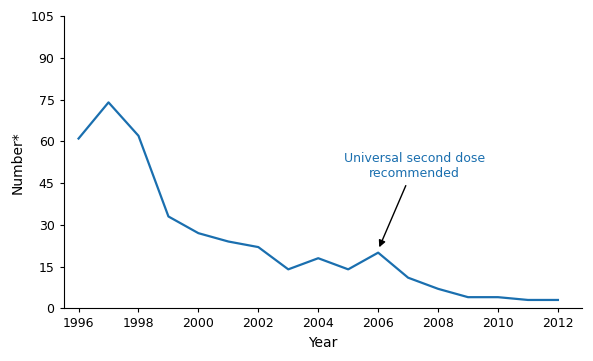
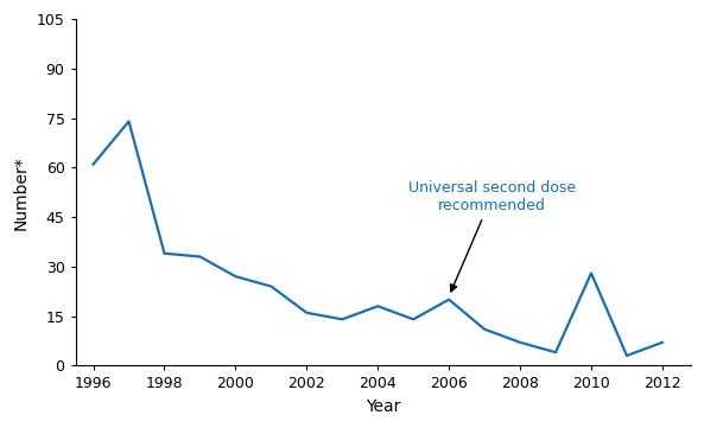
1998: 62 -> 34
2002: 22 -> 16
2010: 4 -> 28
2012: 3 -> 7
